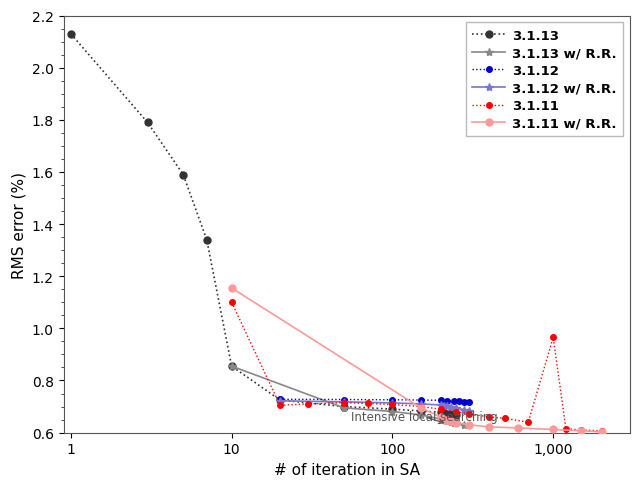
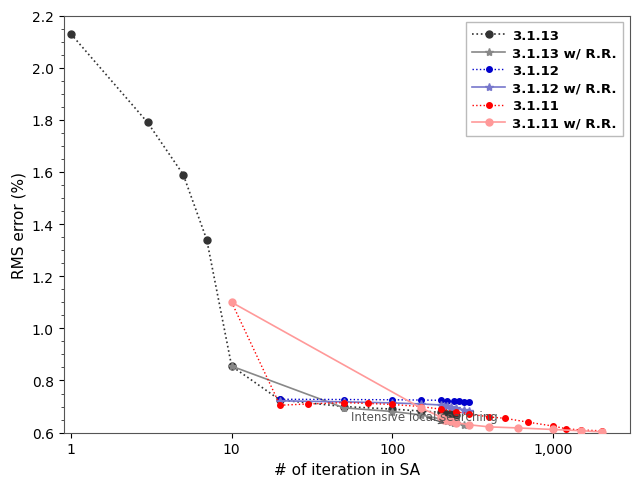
3.1.11 w/ R.R./10: 1.155 -> 1.100
3.1.11/1,000: 0.965 -> 0.625
